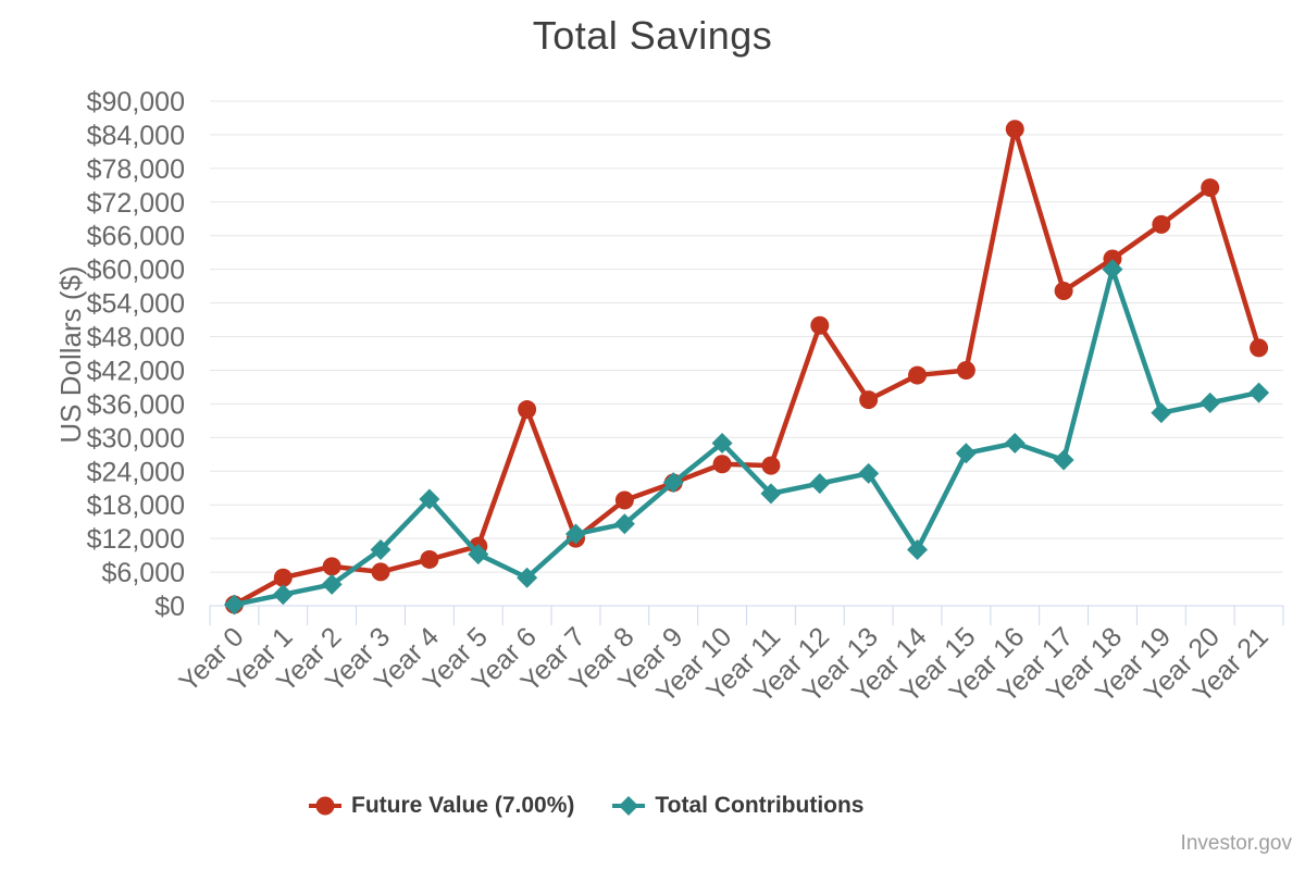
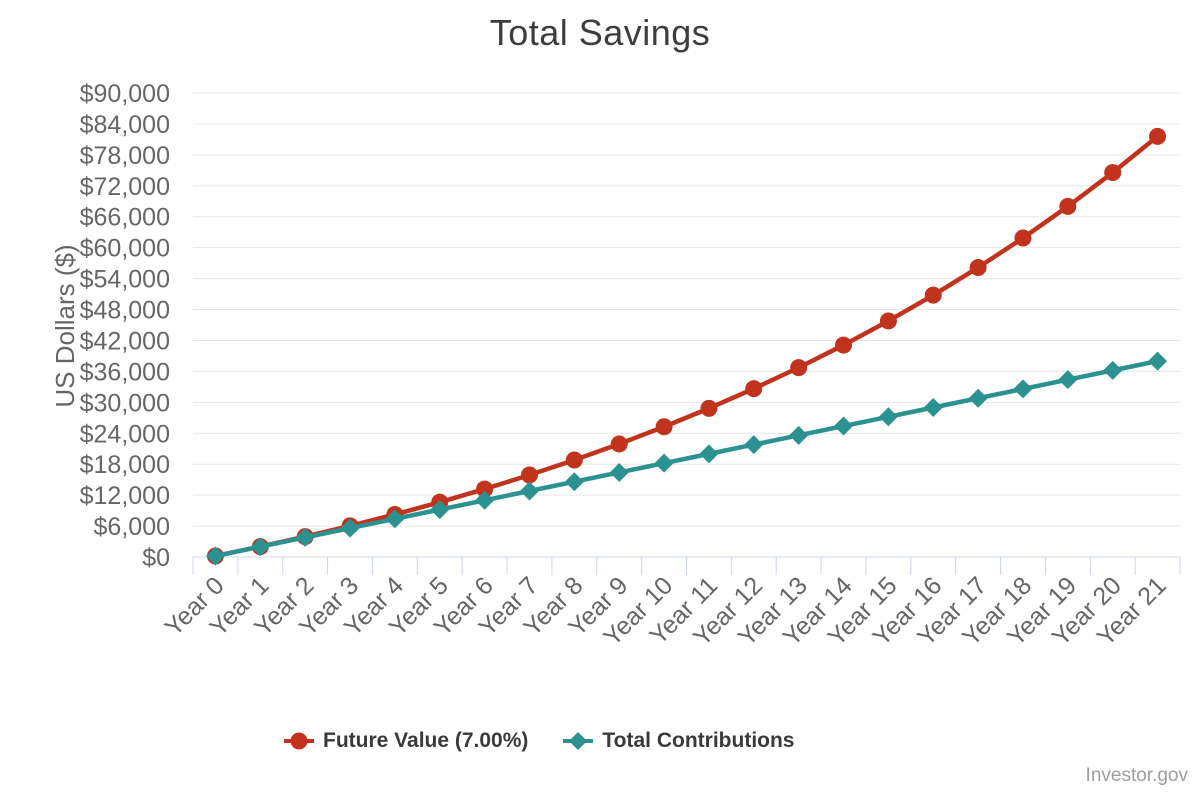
Future Value (7.00%)/Year 1: $5000 -> $2000
Future Value (7.00%)/Year 2: $7000 -> $4000
Total Contributions/Year 3: $10000 -> $6000
Total Contributions/Year 4: $19000 -> $7000
Future Value (7.00%)/Year 6: $35000 -> $13000
Total Contributions/Year 6: $5000 -> $11000
Future Value (7.00%)/Year 7: $12000 -> $16000
Total Contributions/Year 9: $22000 -> $16000
Total Contributions/Year 10: $29000 -> $18000
Future Value (7.00%)/Year 11: $25000 -> $29000
Future Value (7.00%)/Year 12: $50000 -> $33000
Total Contributions/Year 14: $10000 -> $25000
Future Value (7.00%)/Year 15: $42000 -> $46000
Future Value (7.00%)/Year 16: $85000 -> $51000
Total Contributions/Year 17: $26000 -> $31000
Total Contributions/Year 18: $60000 -> $33000
Future Value (7.00%)/Year 21: $46000 -> $82000
